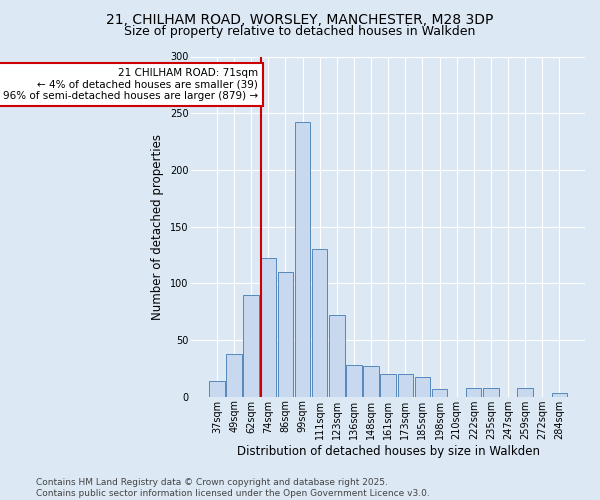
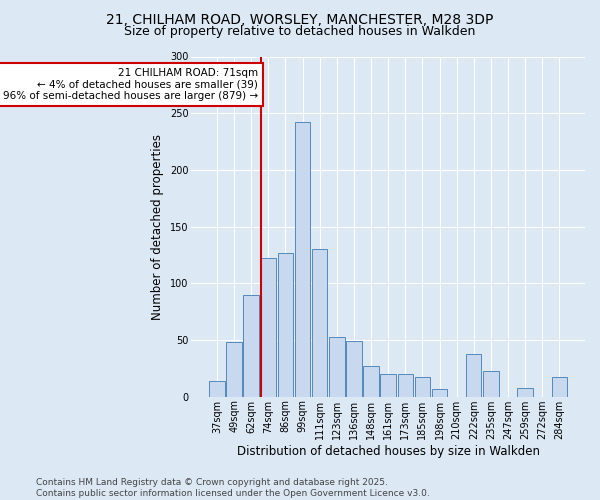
49sqm: 38 -> 48
86sqm: 110 -> 127
123sqm: 72 -> 53
136sqm: 28 -> 49
222sqm: 8 -> 38
235sqm: 8 -> 23
284sqm: 3 -> 17
